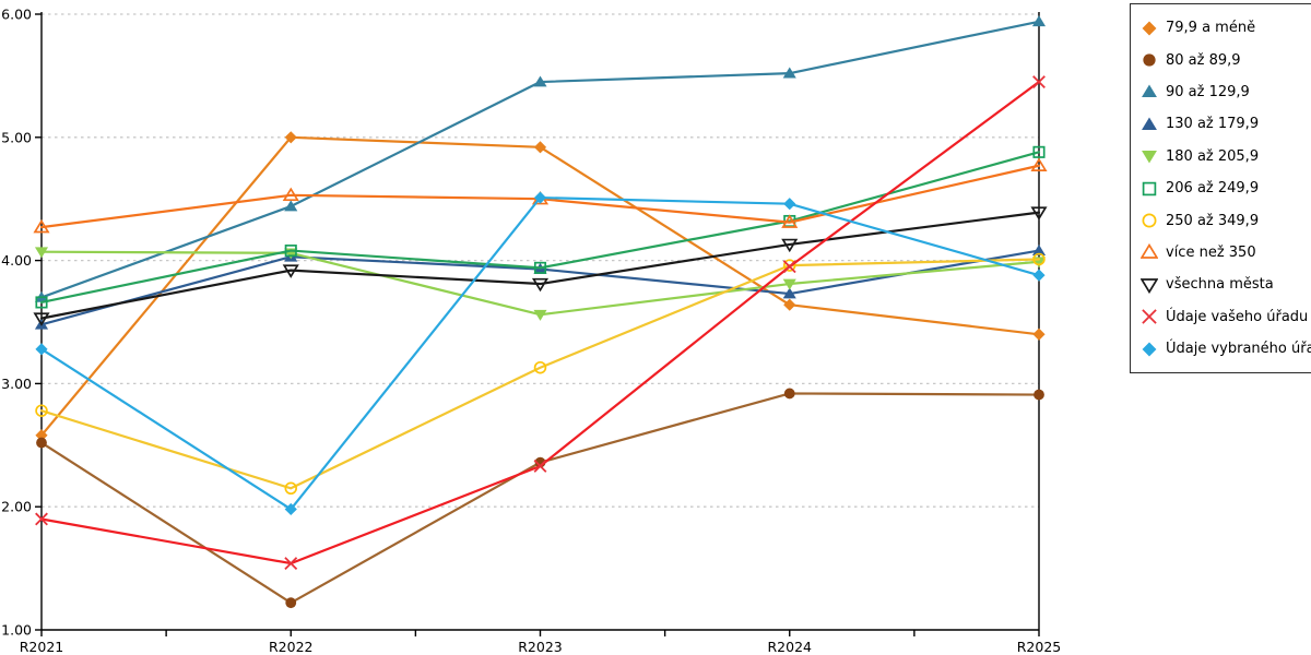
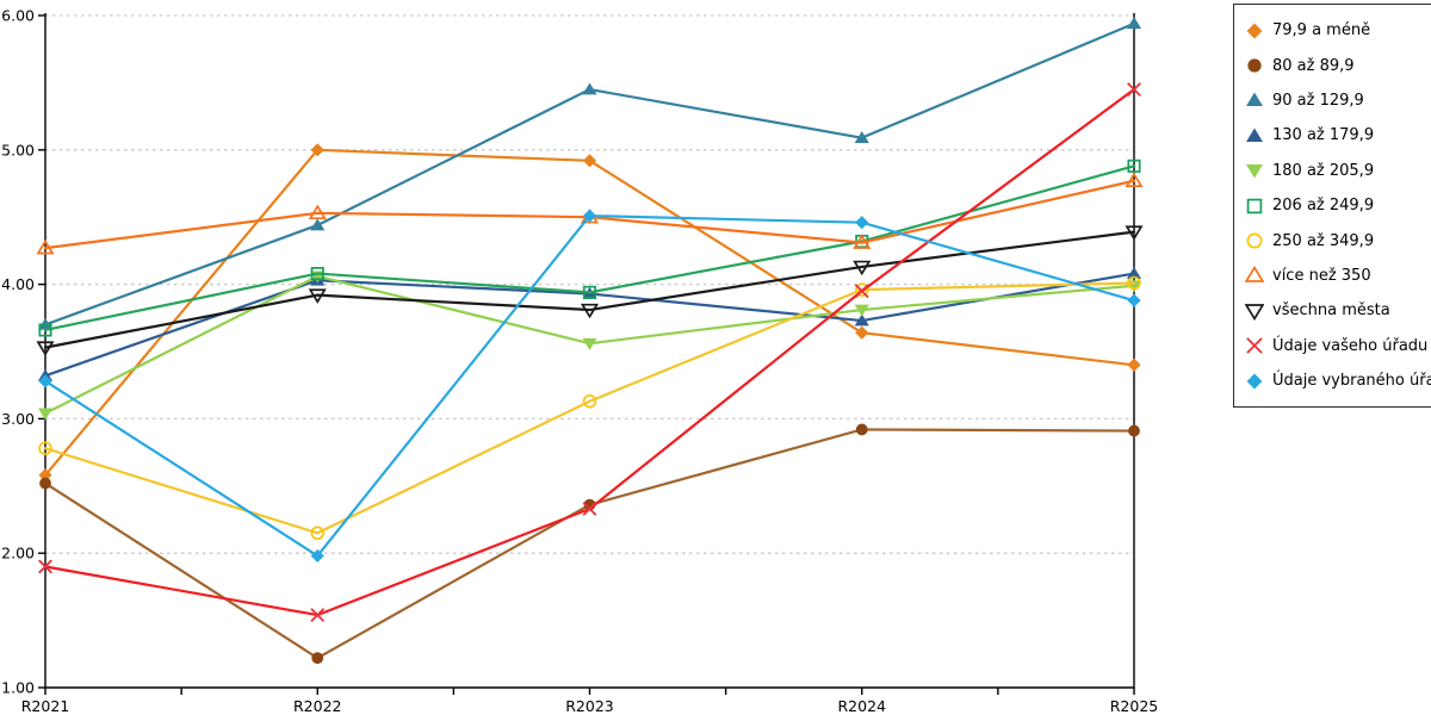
130 až 179,9/R2021: 3.48 -> 3.32
180 až 205,9/R2021: 4.07 -> 3.04
90 až 129,9/R2024: 5.52 -> 5.09
